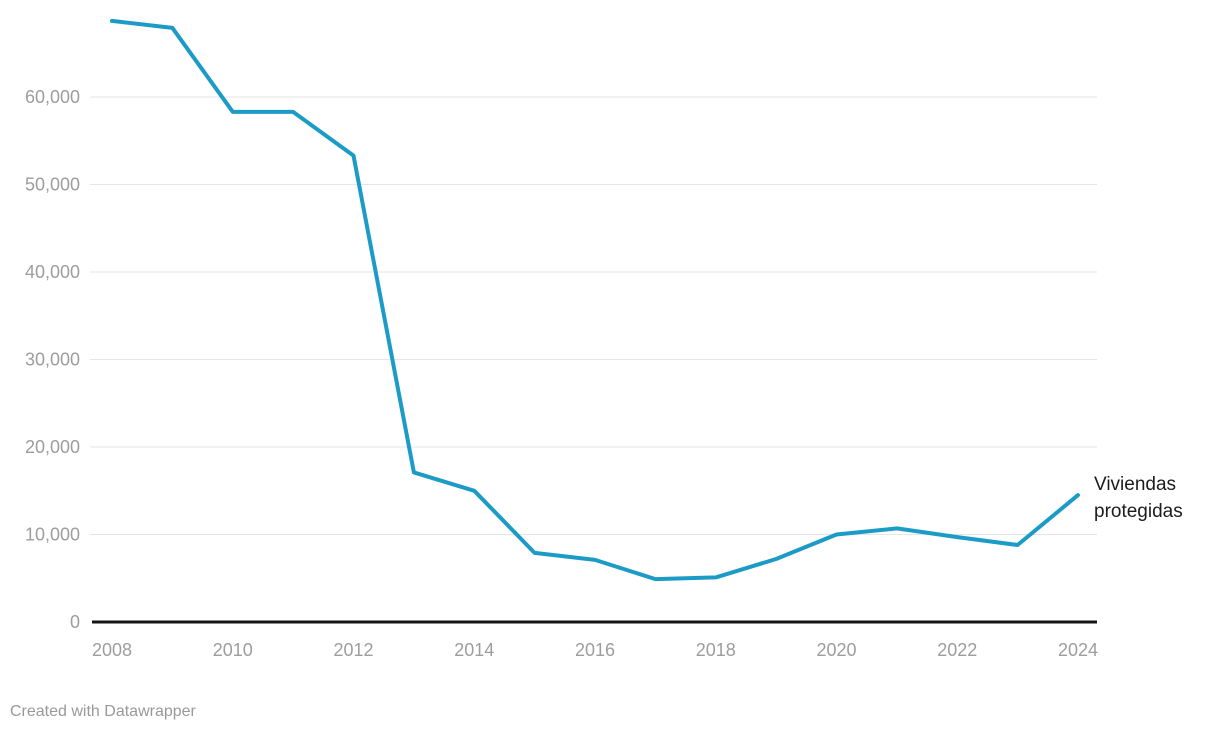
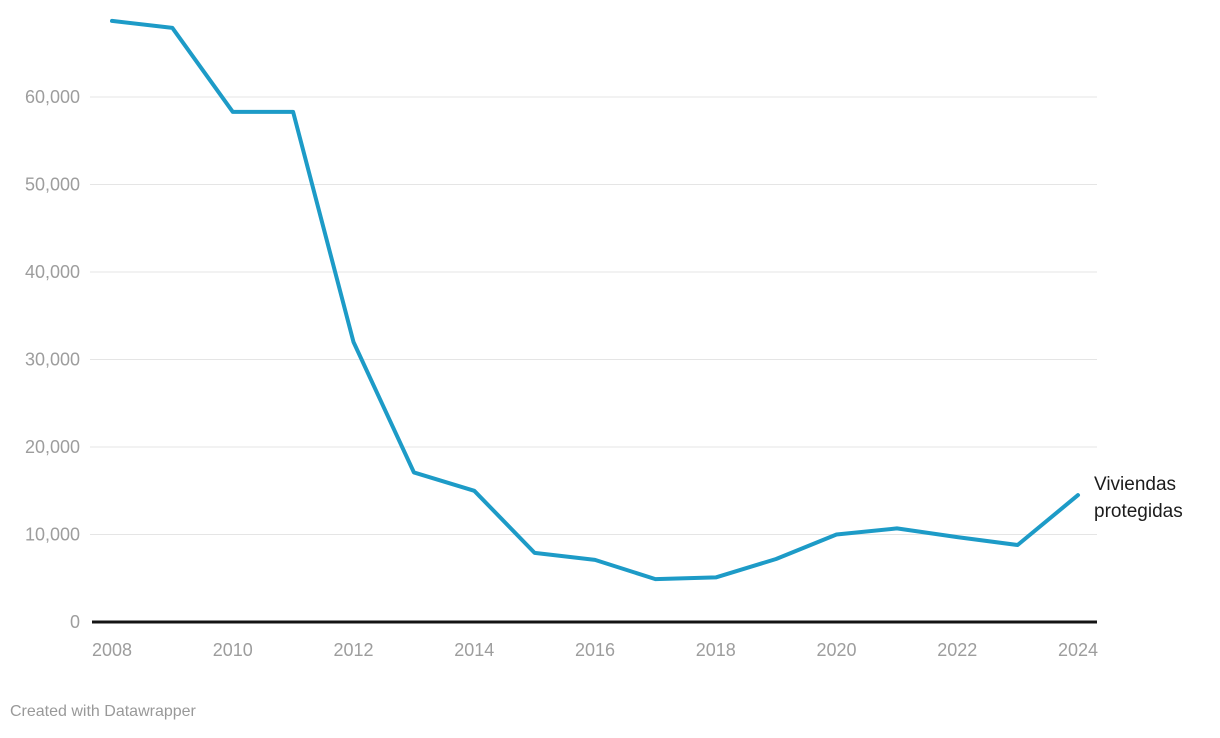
2012: 53000 -> 32000
